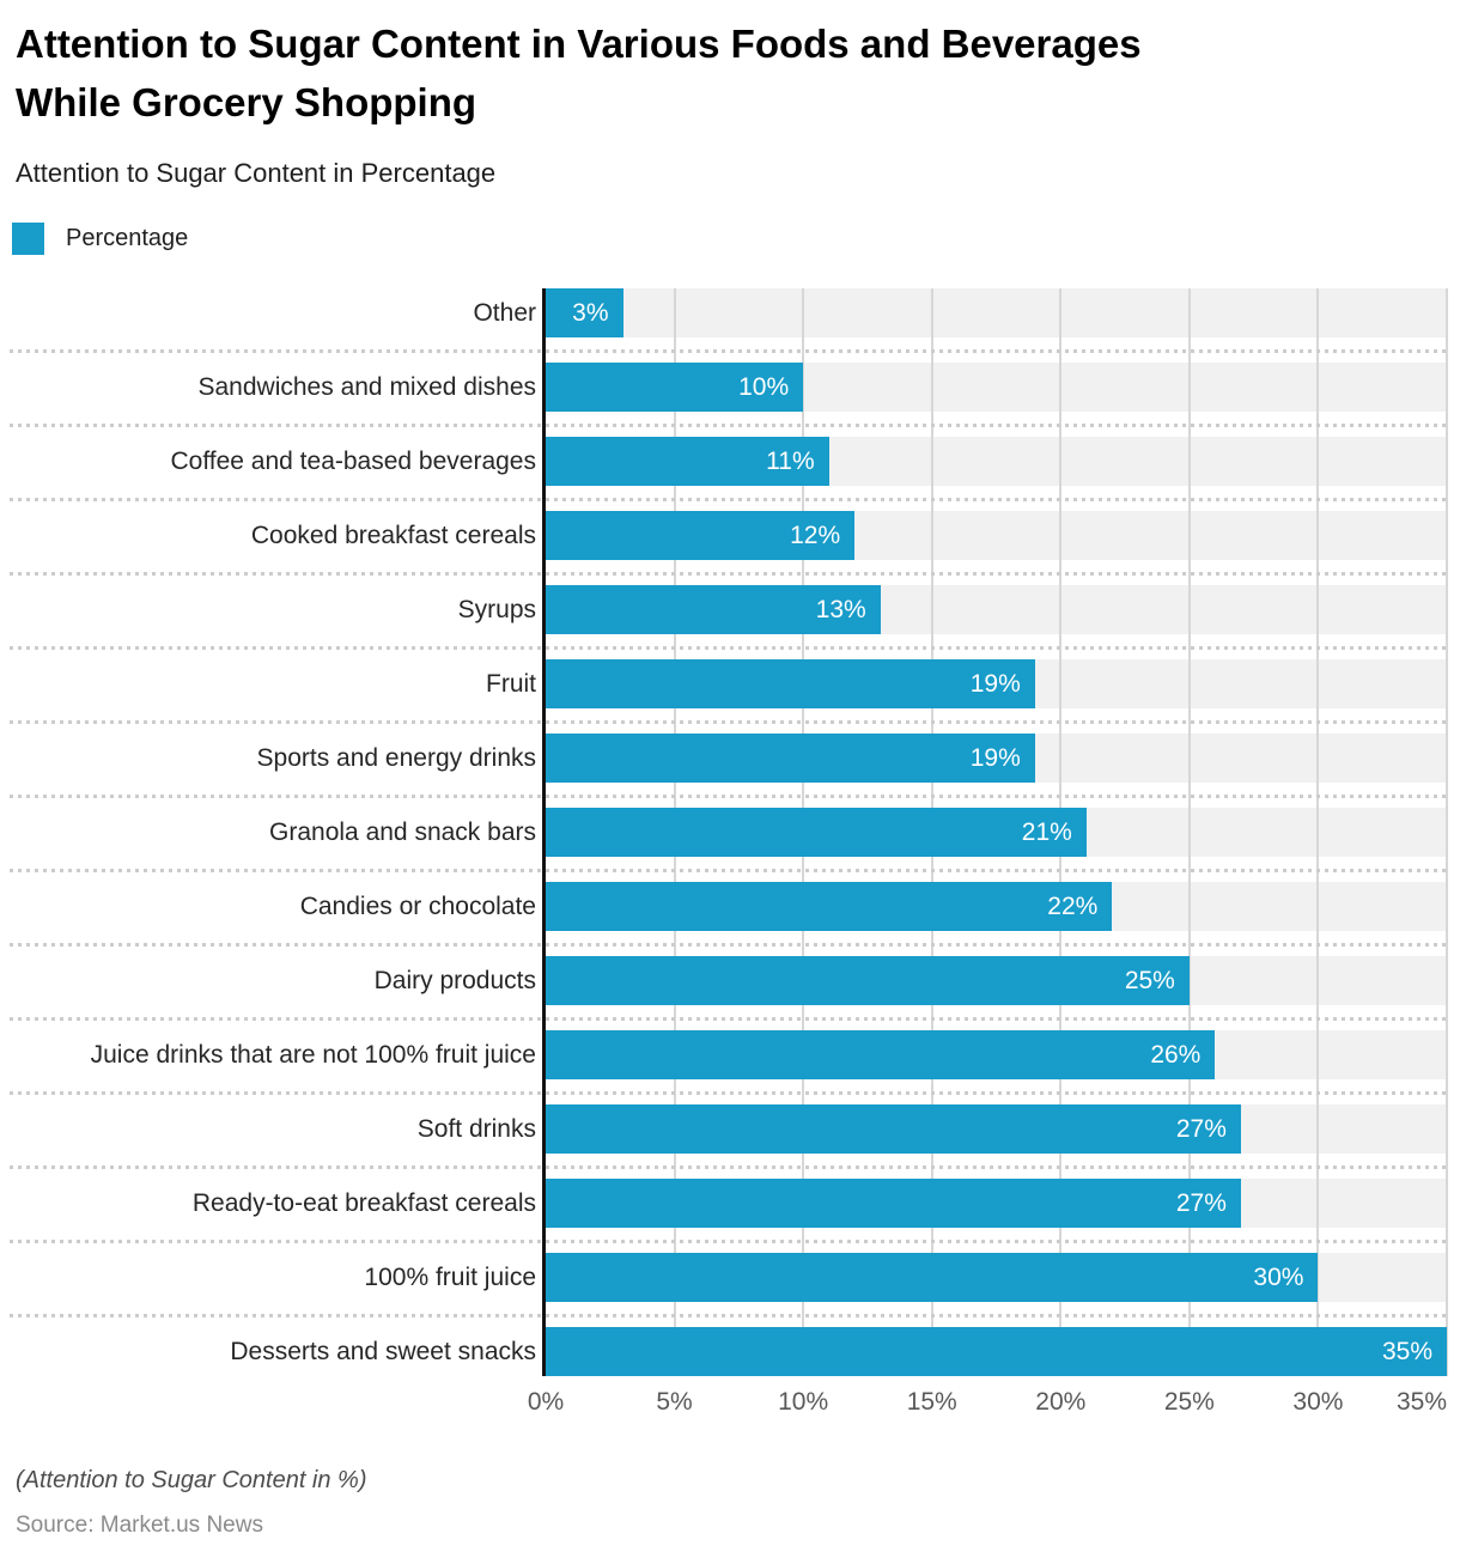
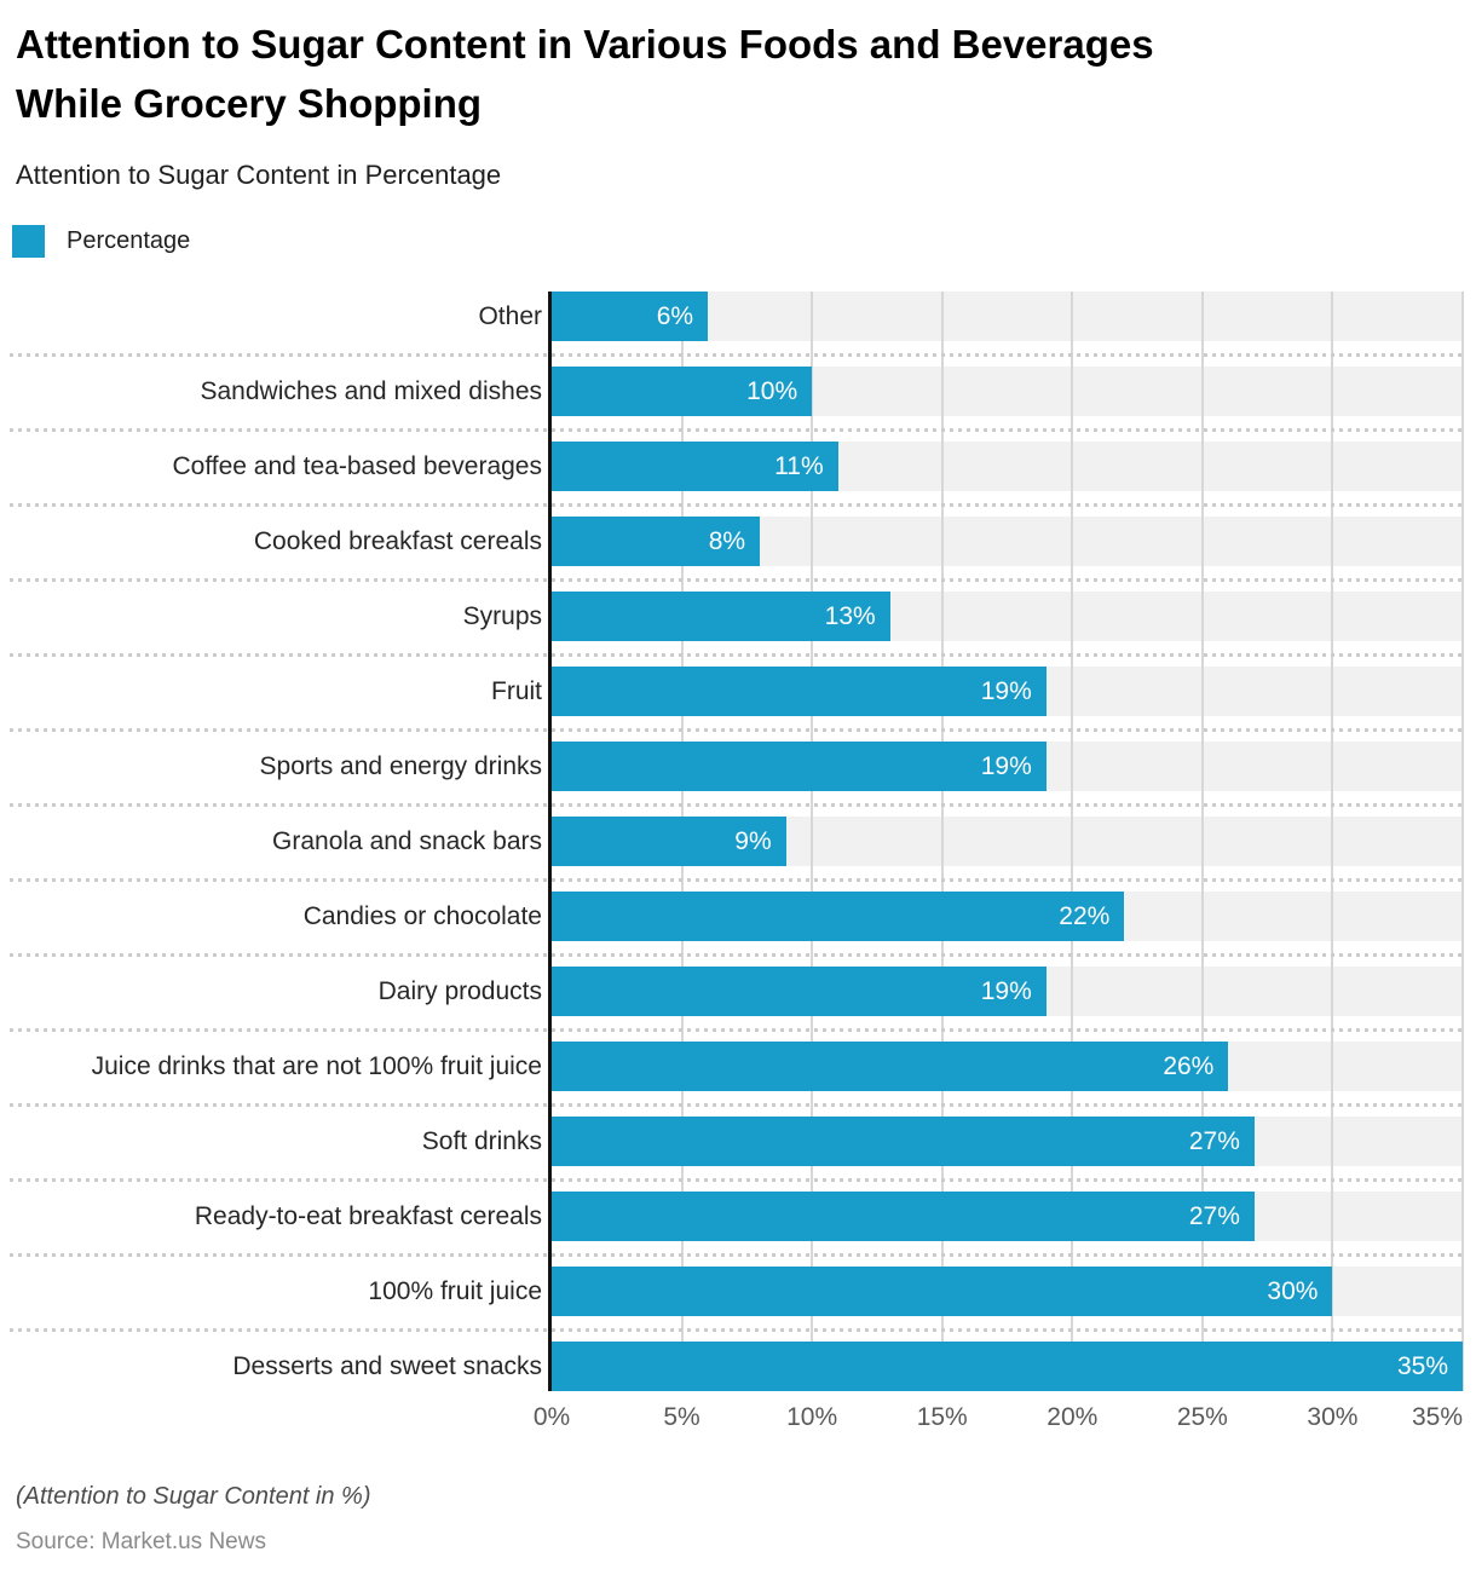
Other: 3% -> 6%
Cooked breakfast cereals: 12% -> 8%
Granola and snack bars: 21% -> 9%
Dairy products: 25% -> 19%
